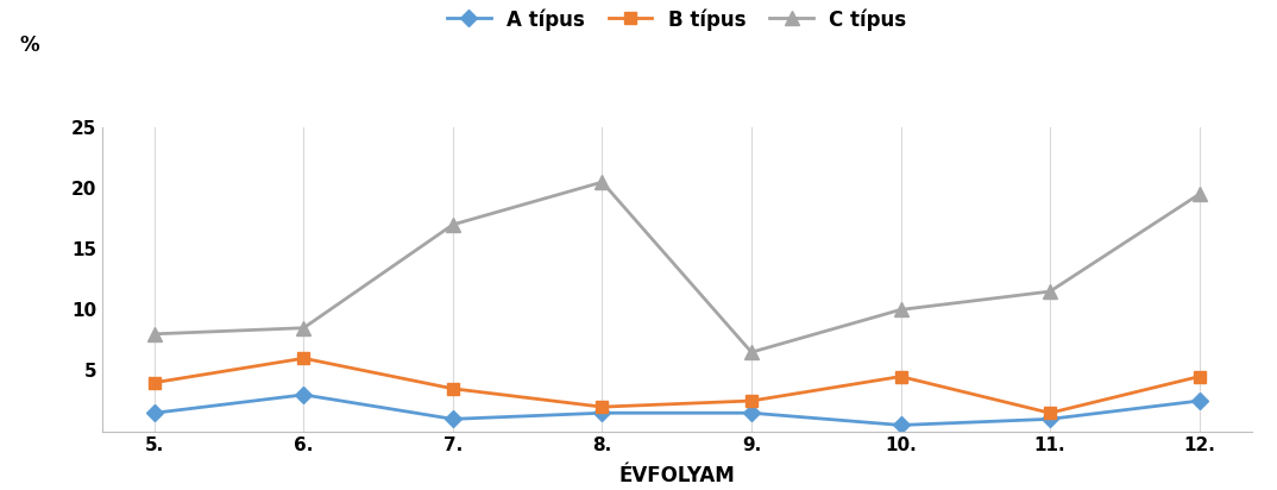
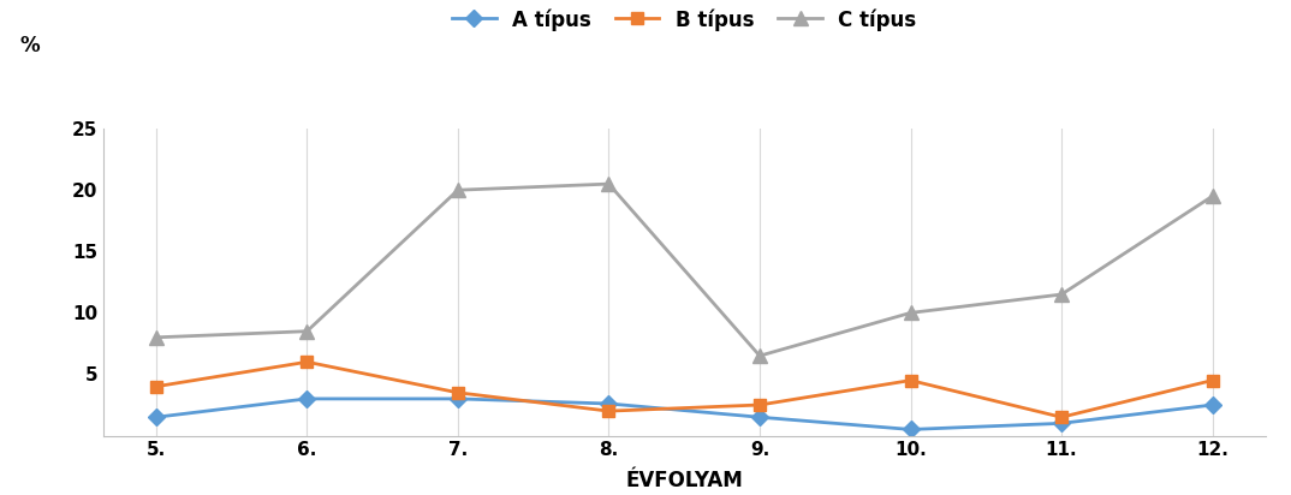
A típus/7.: 1.0 -> 3.0
C típus/7.: 17.0 -> 20.0
A típus/8.: 1.5 -> 2.6
